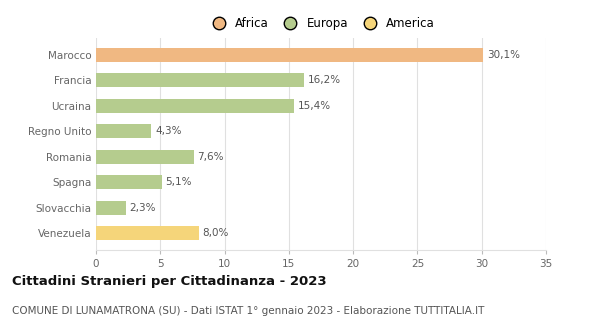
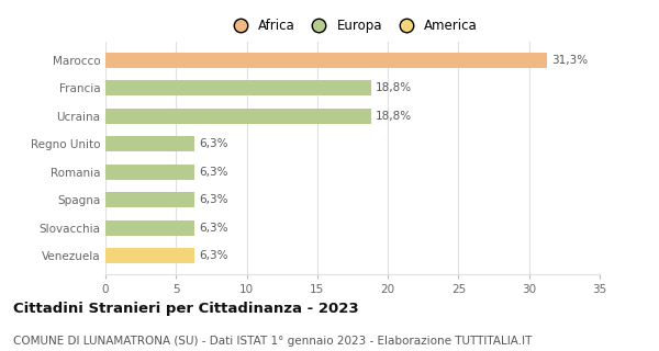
Marocco: 30,1% -> 31,3%
Francia: 16,2% -> 18,8%
Ucraina: 15,4% -> 18,8%
Regno Unito: 4,3% -> 6,3%
Romania: 7,6% -> 6,3%
Spagna: 5,1% -> 6,3%
Slovacchia: 2,3% -> 6,3%
Venezuela: 8,0% -> 6,3%
